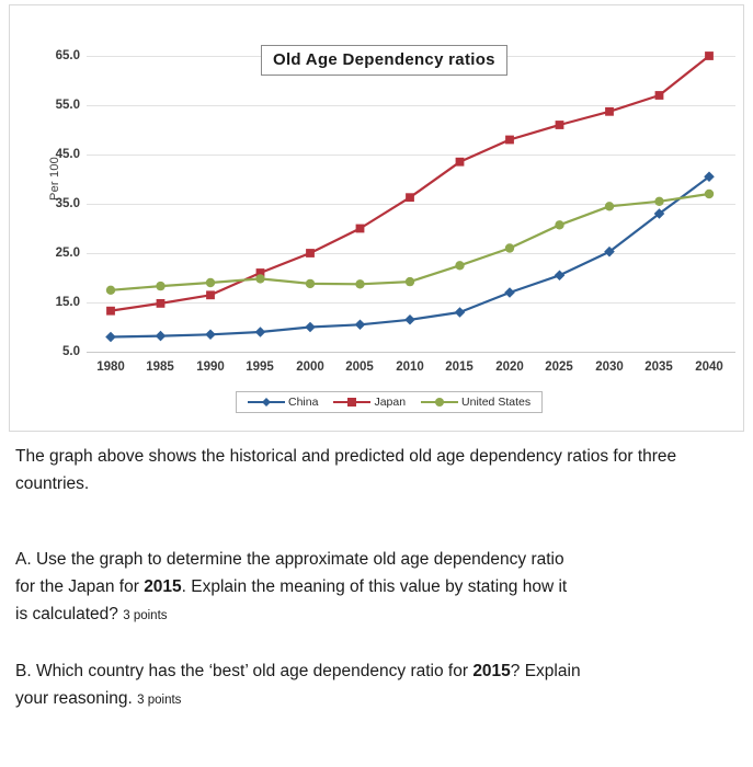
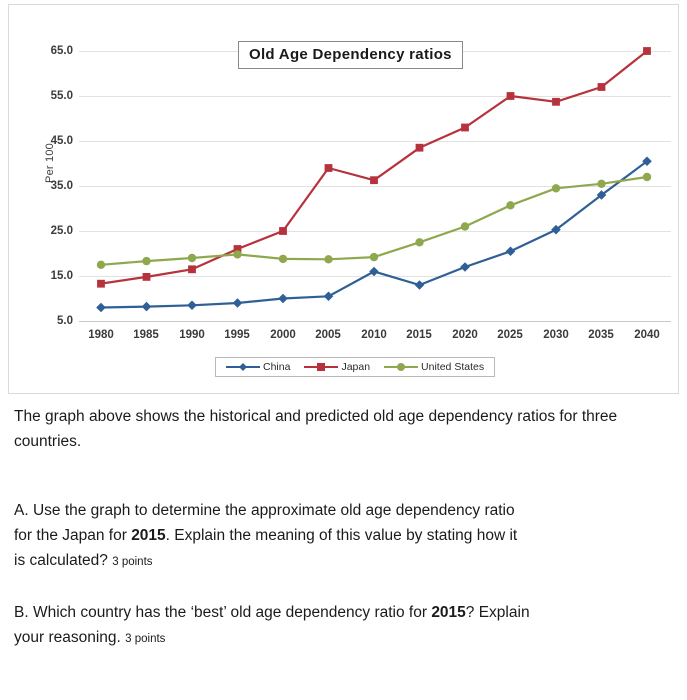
Japan/2005: 30 -> 39
China/2010: 12 -> 16
Japan/2025: 51 -> 55
